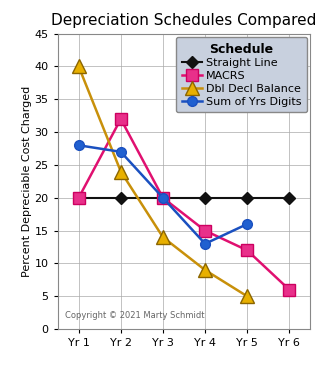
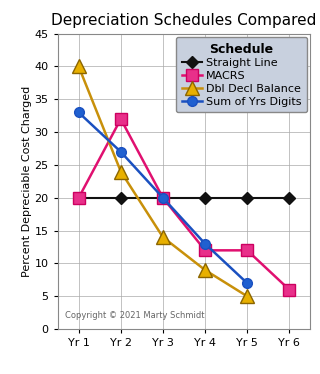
Sum of Yrs Digits/Yr 1: 28 -> 33
MACRS/Yr 4: 15 -> 12
Sum of Yrs Digits/Yr 5: 16 -> 7
